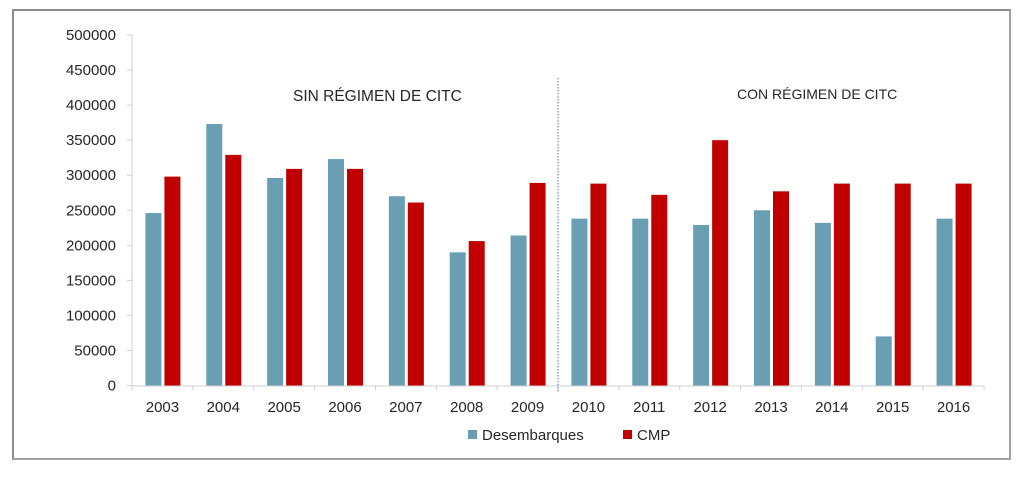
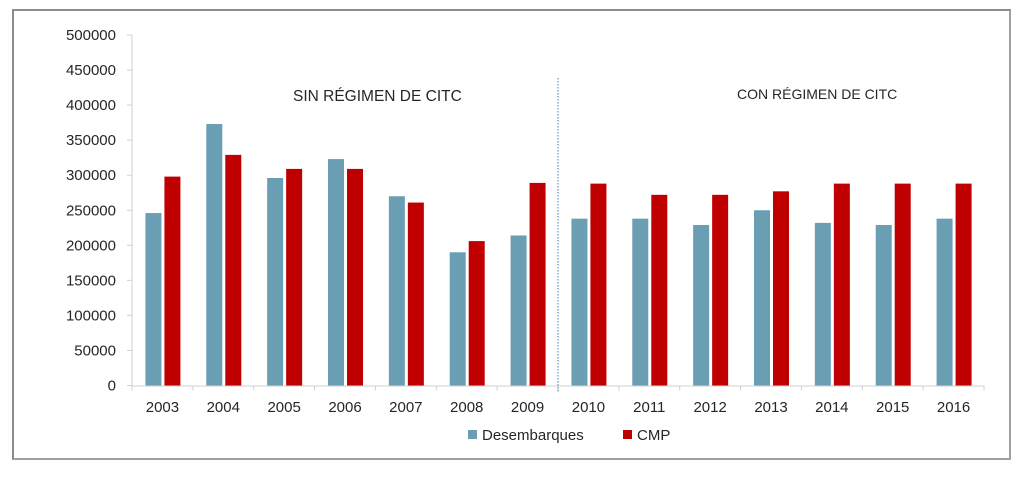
CMP/2012: 350000 -> 270000
Desembarques/2015: 70000 -> 230000
